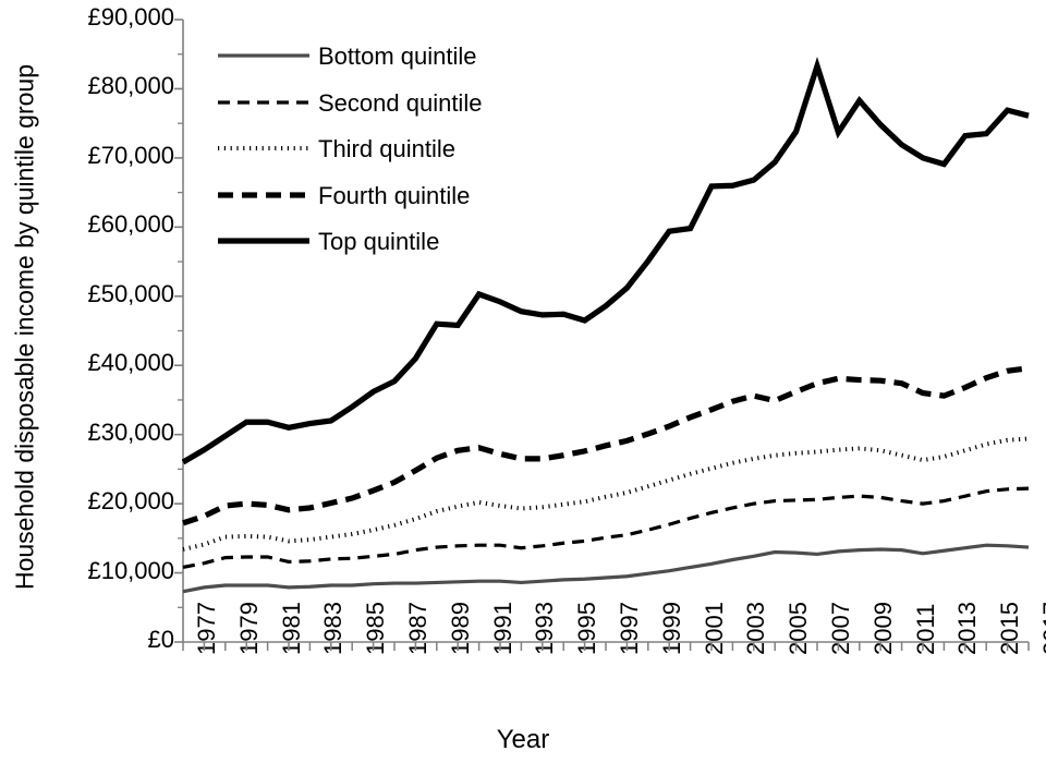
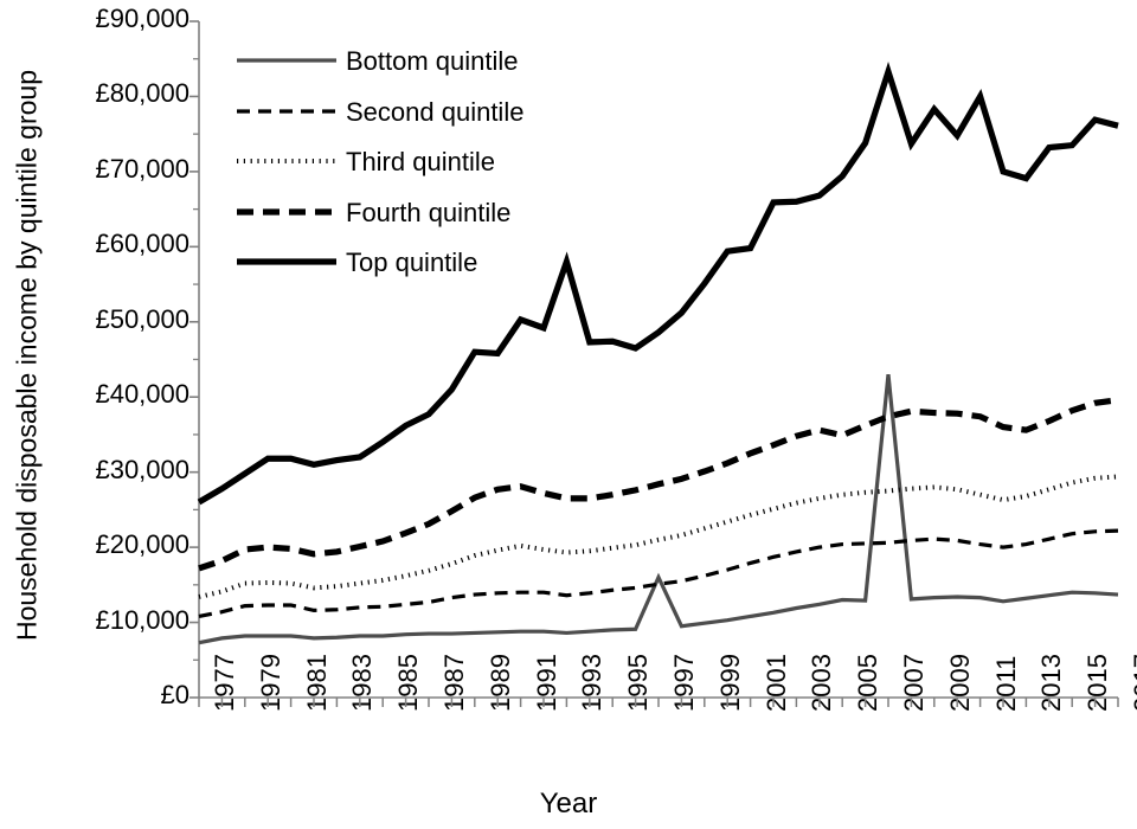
Top quintile/1993: £48000 -> £58000
Bottom quintile/1997: £9000 -> £16000
Bottom quintile/2007: £13000 -> £43000
Top quintile/2011: £72000 -> £80000
